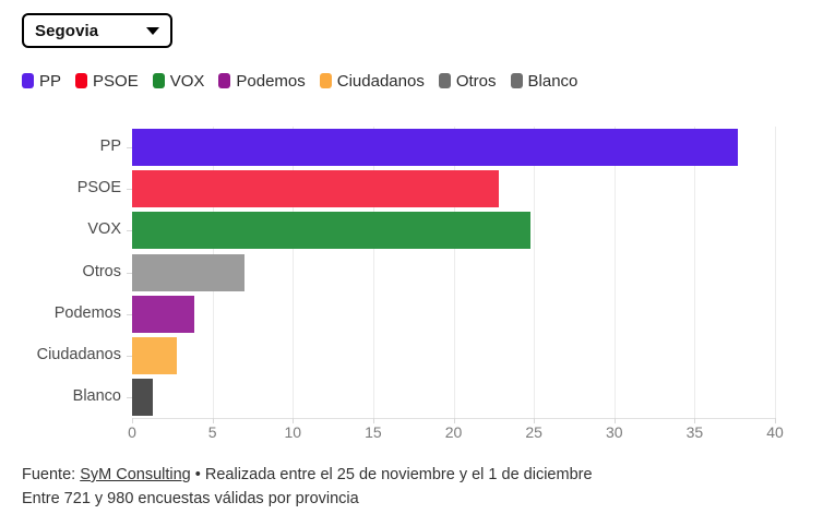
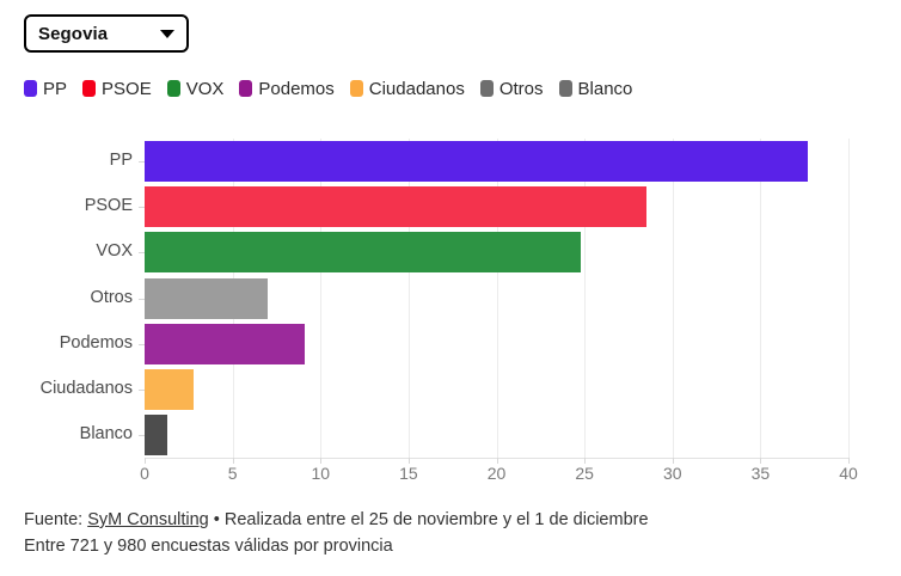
PSOE: 22.8 -> 28.5
Podemos: 3.9 -> 9.1
